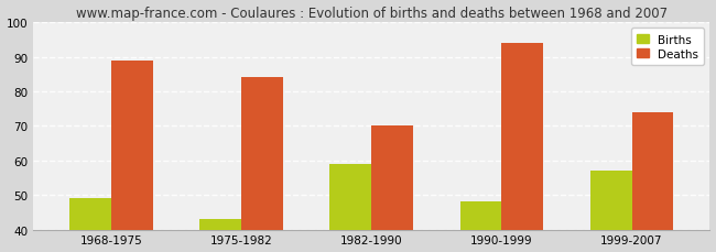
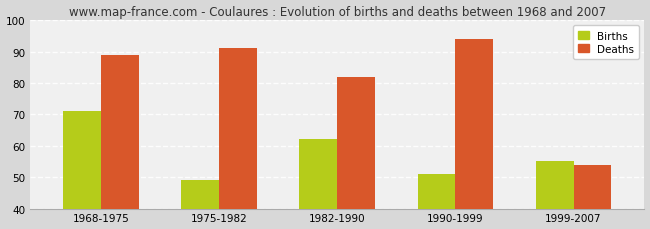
Births/1968-1975: 49 -> 71
Births/1975-1982: 43 -> 49
Deaths/1975-1982: 84 -> 91
Births/1982-1990: 59 -> 62
Deaths/1982-1990: 70 -> 82
Births/1990-1999: 48 -> 51
Births/1999-2007: 57 -> 55
Deaths/1999-2007: 74 -> 54
